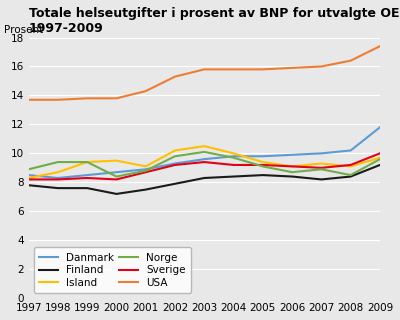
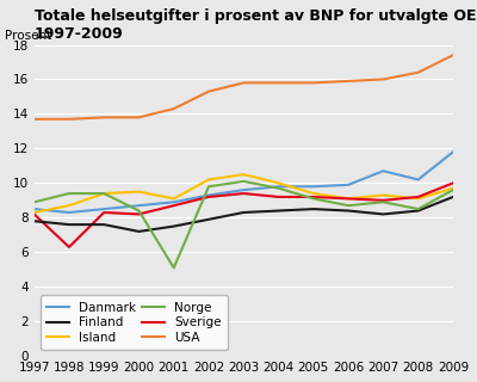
Sverige/1998: 8.2 -> 6.3
Norge/2001: 8.8 -> 5.1
Danmark/2007: 10.0 -> 10.7
